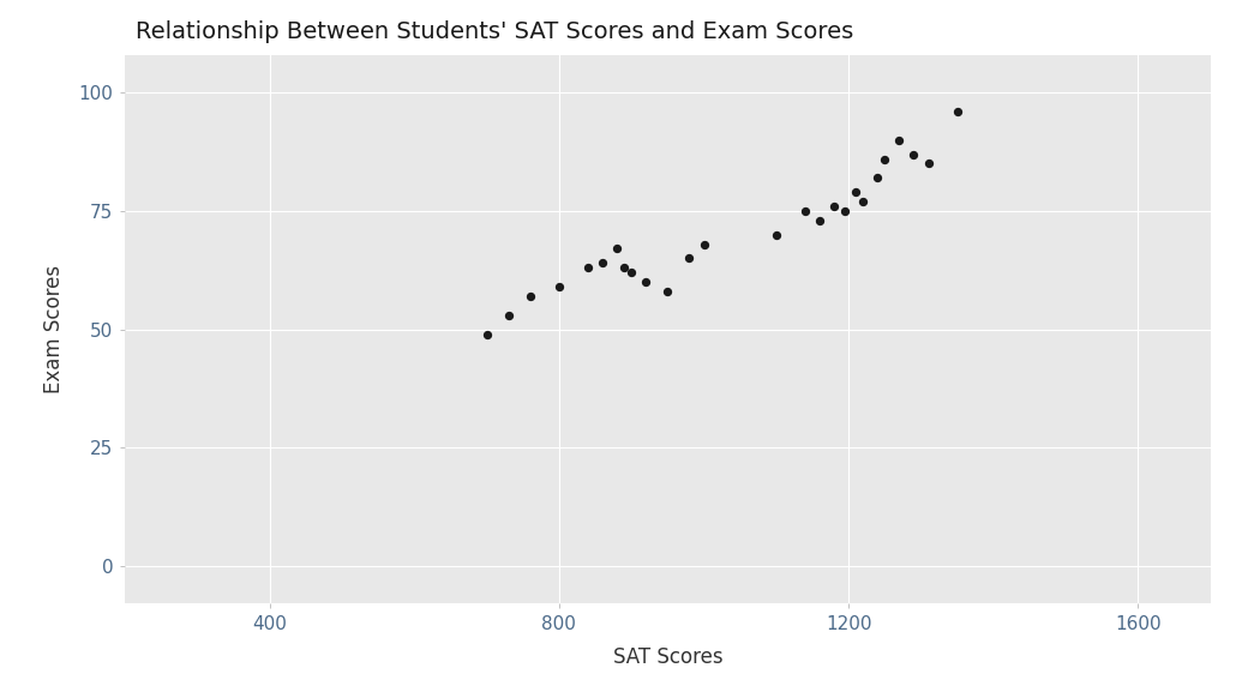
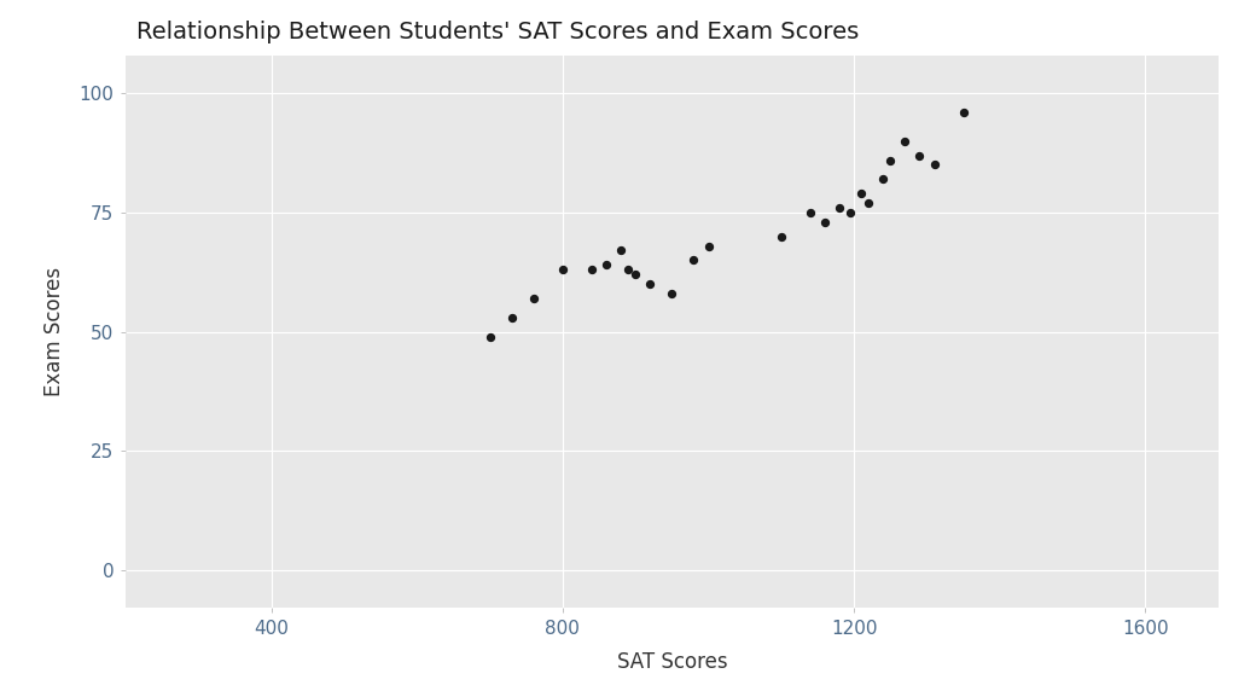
800: 59 -> 63
